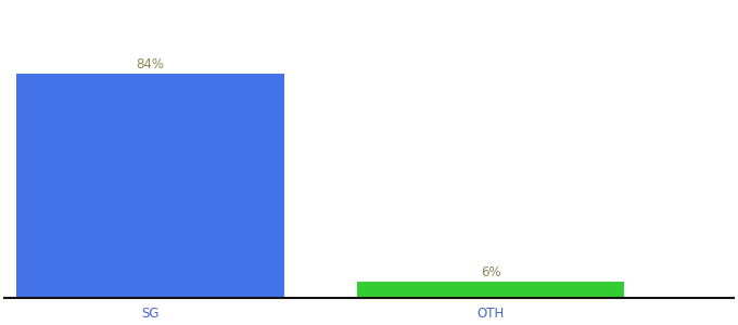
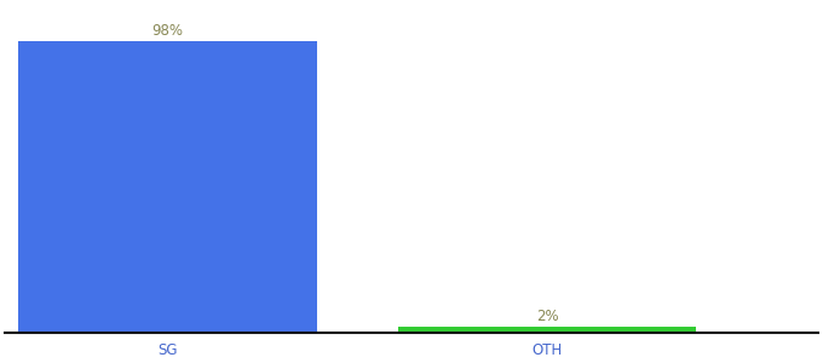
SG: 84% -> 98%
OTH: 6% -> 2%
